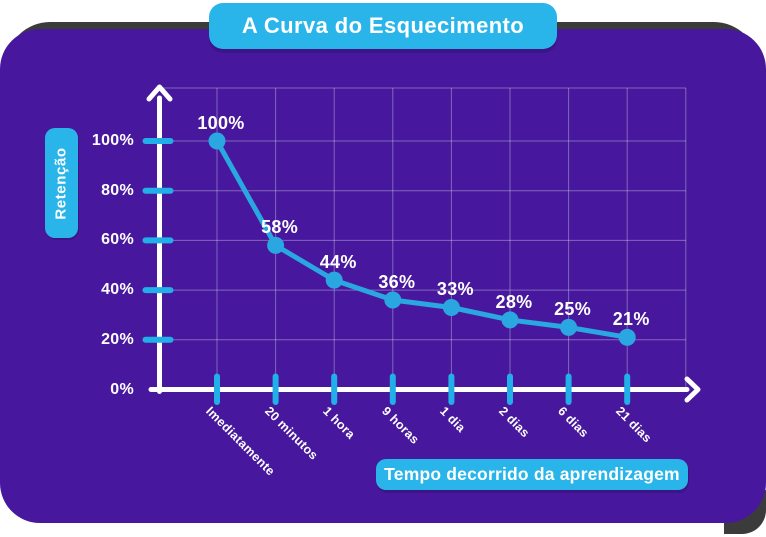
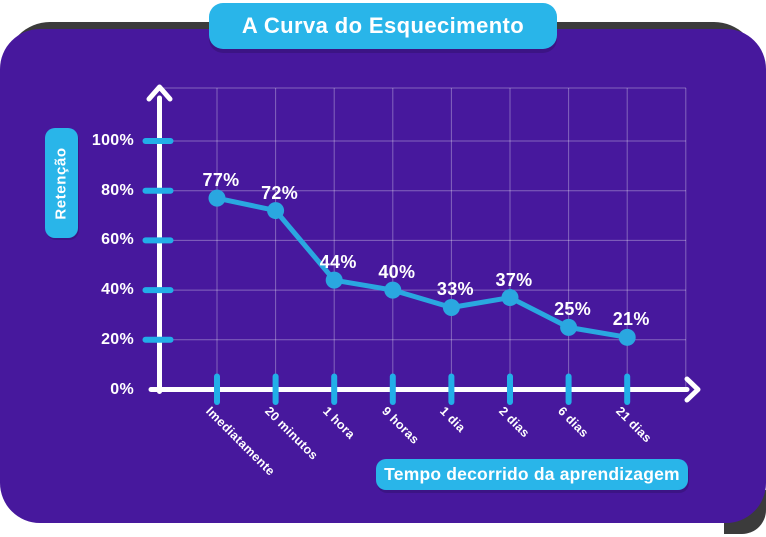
Imediatamente: 100% -> 77%
20 minutos: 58% -> 72%
9 horas: 36% -> 40%
2 dias: 28% -> 37%
